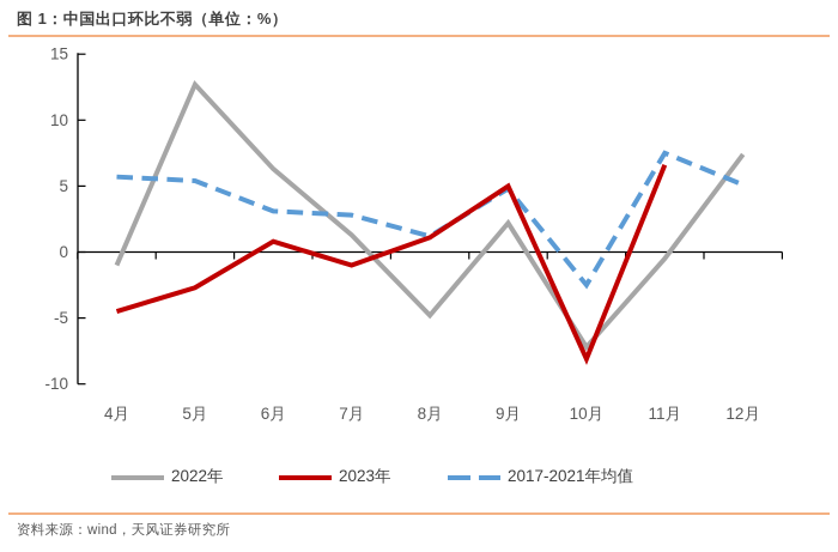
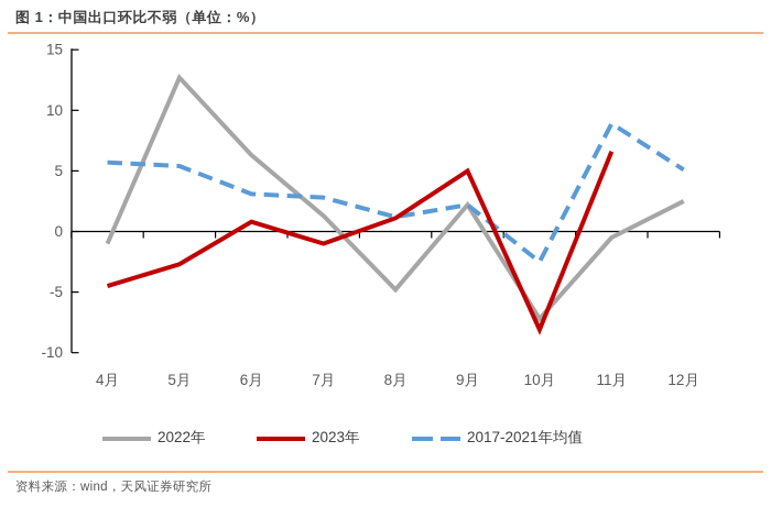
2017-2021年均值/9月: 4.8 -> 2.2
2017-2021年均值/11月: 7.5 -> 8.9
2022年/12月: 7.4 -> 2.5
